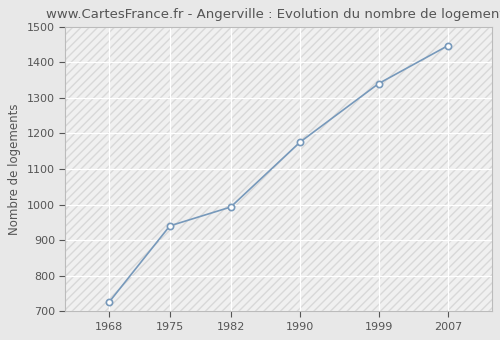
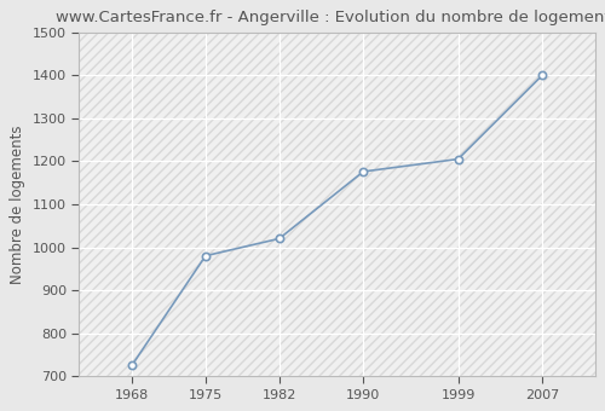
1975: 940 -> 980
1982: 993 -> 1020
1999: 1340 -> 1205
2007: 1447 -> 1400
